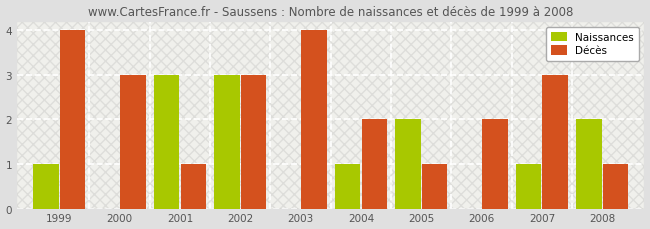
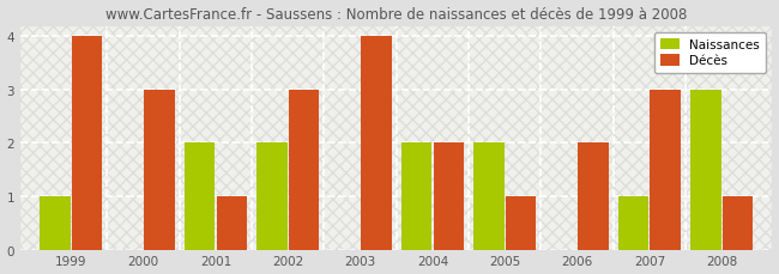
Naissances/2001: 3 -> 2
Naissances/2002: 3 -> 2
Naissances/2004: 1 -> 2
Naissances/2008: 2 -> 3
